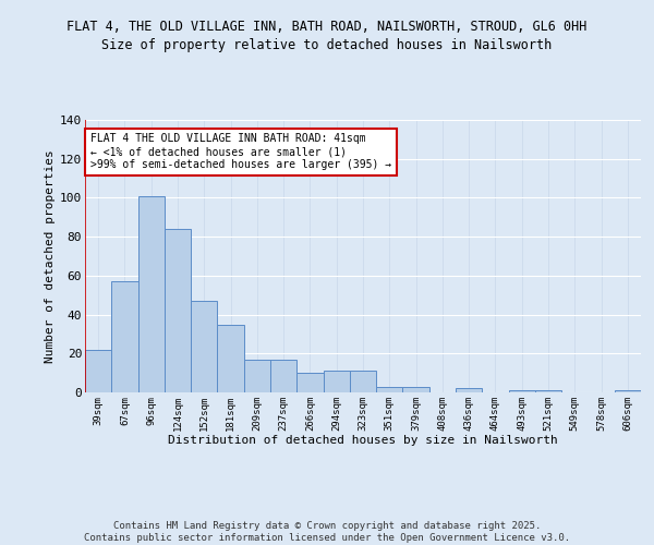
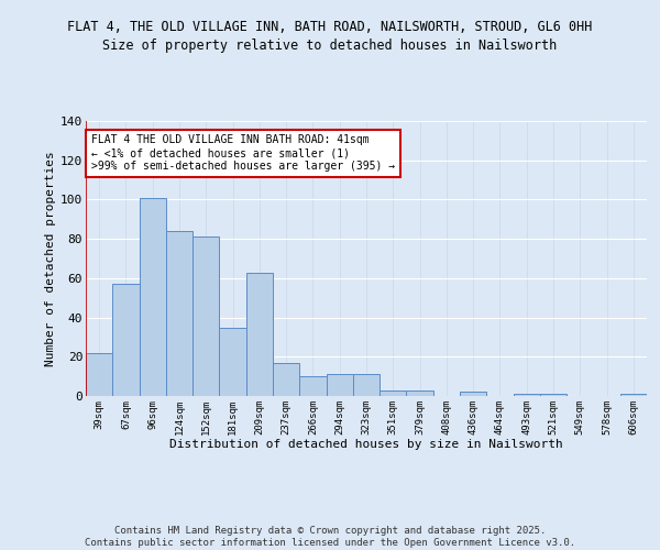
152sqm: 47 -> 81
209sqm: 17 -> 63
